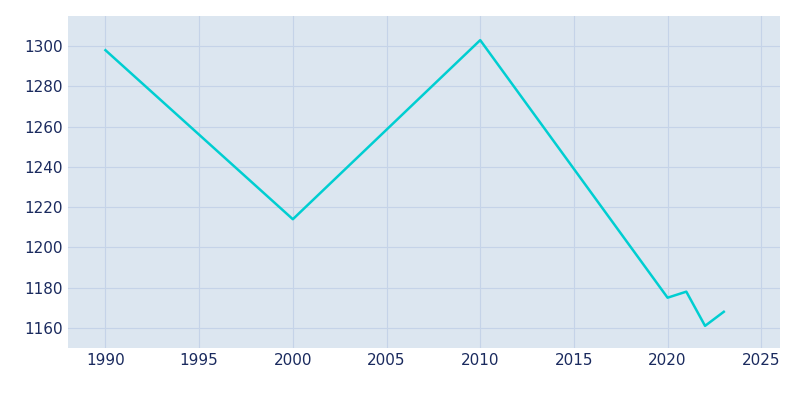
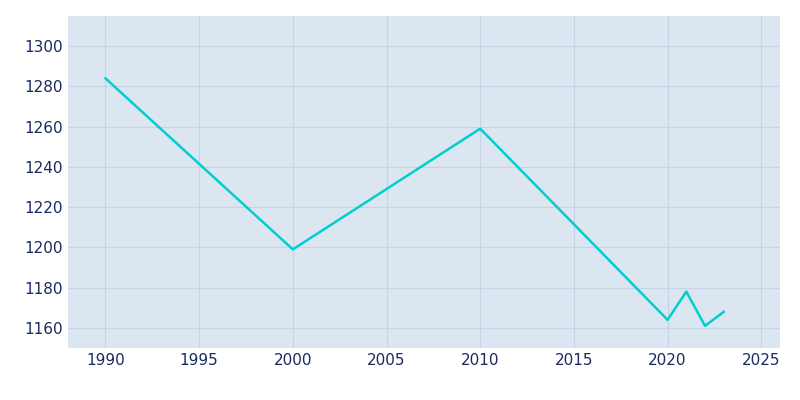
1990: 1298 -> 1284
2000: 1214 -> 1199
2010: 1303 -> 1259
2020: 1175 -> 1164
